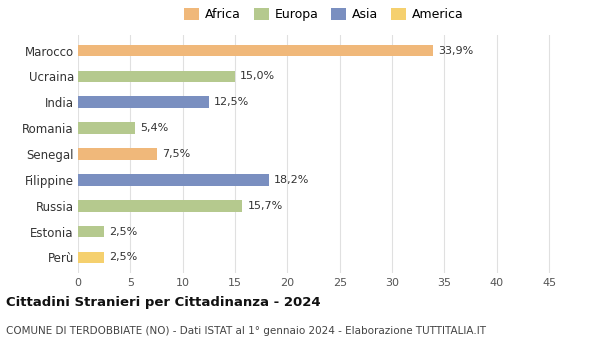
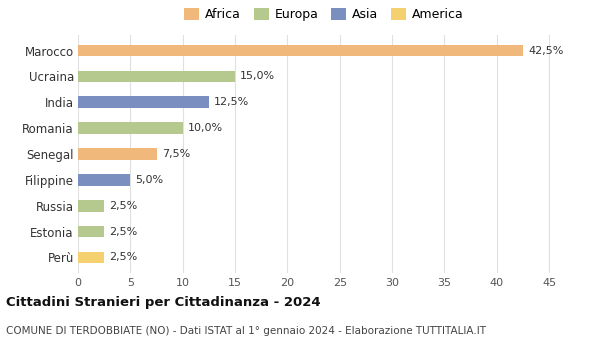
Marocco: 33,9% -> 42,5%
Romania: 5,4% -> 10,0%
Filippine: 18,2% -> 5,0%
Russia: 15,7% -> 2,5%
